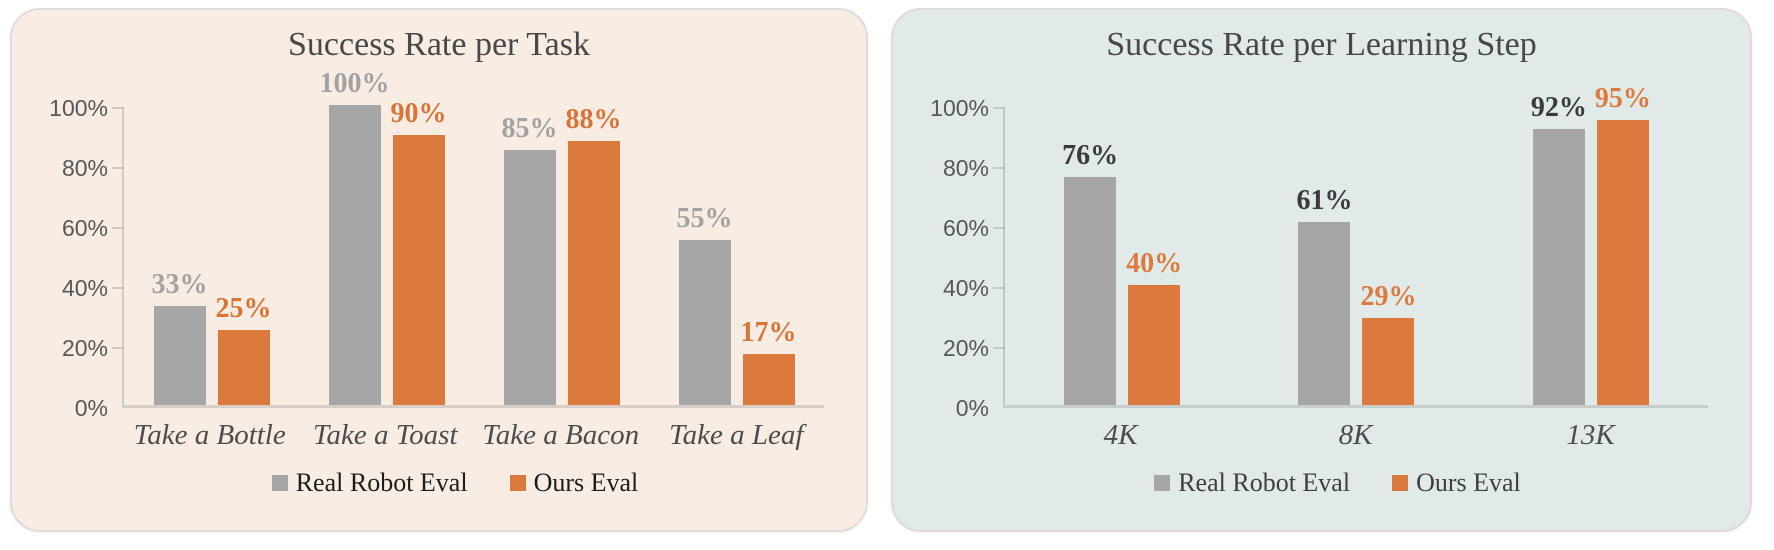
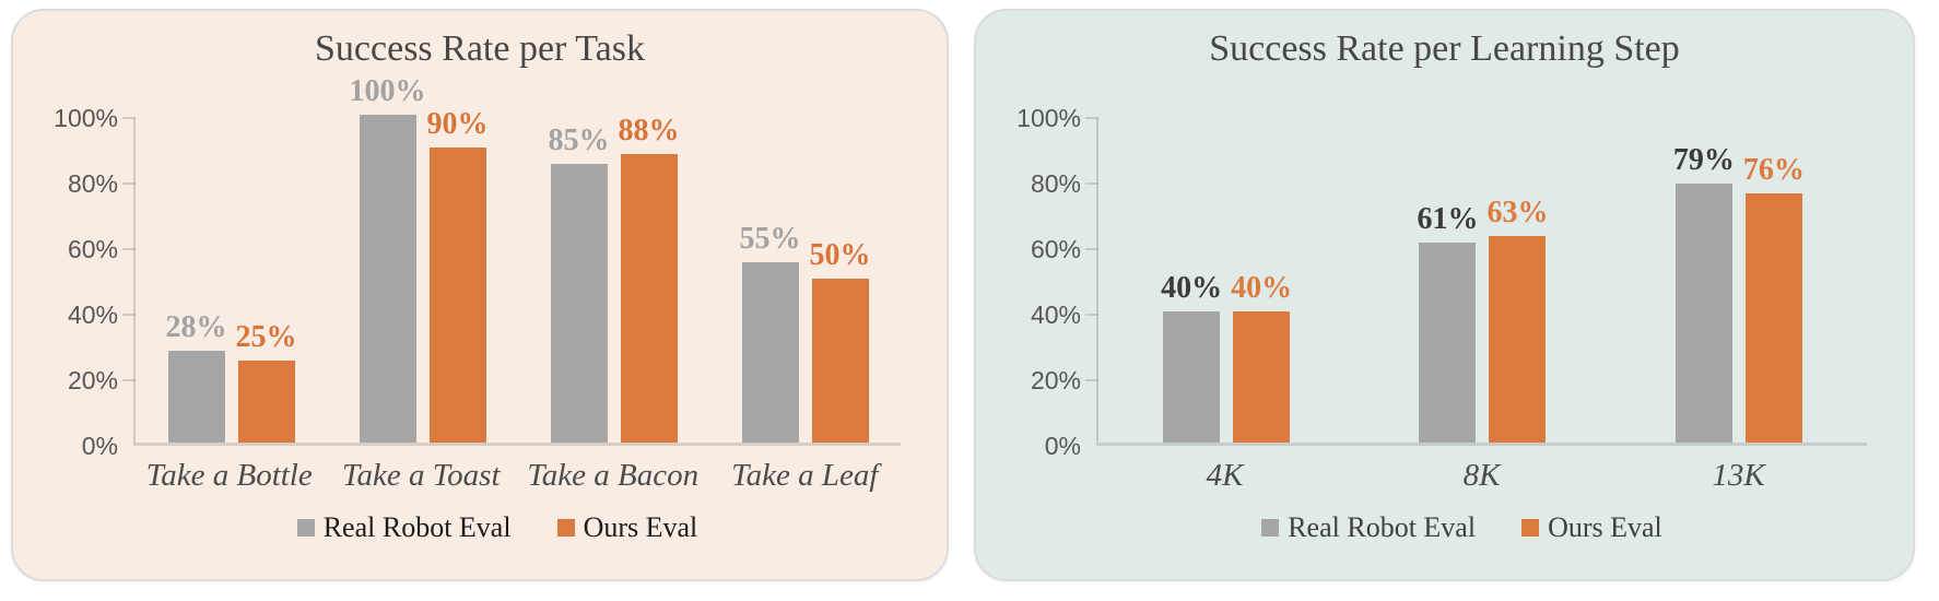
Success Rate per Task/Real Robot Eval/Take a Bottle: 33% -> 28%
Success Rate per Task/Ours Eval/Take a Leaf: 17% -> 50%
Success Rate per Learning Step/Real Robot Eval/4K: 76% -> 40%
Success Rate per Learning Step/Ours Eval/8K: 29% -> 63%
Success Rate per Learning Step/Real Robot Eval/13K: 92% -> 79%
Success Rate per Learning Step/Ours Eval/13K: 95% -> 76%
